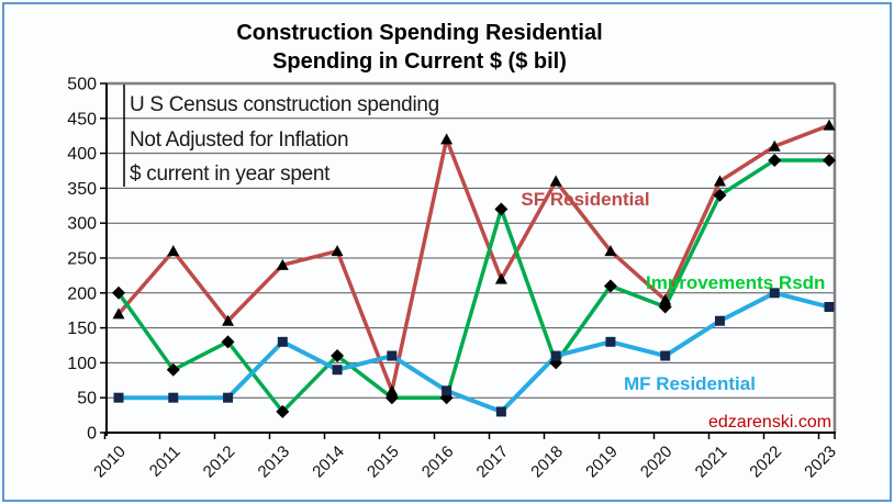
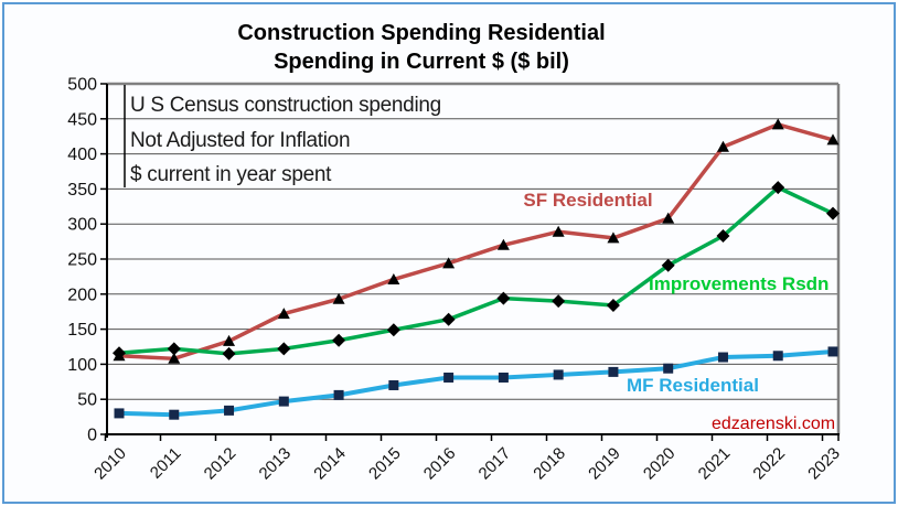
SF Residential/2010: 170 -> 110
Improvements Rsdn/2010: 200 -> 120
MF Residential/2010: 50 -> 30
SF Residential/2011: 260 -> 110
Improvements Rsdn/2011: 90 -> 120
MF Residential/2011: 50 -> 30
SF Residential/2012: 160 -> 130
Improvements Rsdn/2012: 130 -> 120
MF Residential/2012: 50 -> 30
SF Residential/2013: 240 -> 170
Improvements Rsdn/2013: 30 -> 120
MF Residential/2013: 130 -> 50
SF Residential/2014: 260 -> 190
Improvements Rsdn/2014: 110 -> 130
MF Residential/2014: 90 -> 60
SF Residential/2015: 60 -> 220
Improvements Rsdn/2015: 50 -> 150
MF Residential/2015: 110 -> 70
SF Residential/2016: 420 -> 240
Improvements Rsdn/2016: 50 -> 160
MF Residential/2016: 60 -> 80
SF Residential/2017: 220 -> 270
Improvements Rsdn/2017: 320 -> 190
MF Residential/2017: 30 -> 80
SF Residential/2018: 360 -> 290
Improvements Rsdn/2018: 100 -> 190
MF Residential/2018: 110 -> 80
SF Residential/2019: 260 -> 280
Improvements Rsdn/2019: 210 -> 180
MF Residential/2019: 130 -> 90
SF Residential/2020: 190 -> 310
Improvements Rsdn/2020: 180 -> 240
MF Residential/2020: 110 -> 90
SF Residential/2021: 360 -> 410
Improvements Rsdn/2021: 340 -> 280
MF Residential/2021: 160 -> 110
SF Residential/2022: 410 -> 440
Improvements Rsdn/2022: 390 -> 350
MF Residential/2022: 200 -> 110
SF Residential/2023: 440 -> 420
Improvements Rsdn/2023: 390 -> 320
MF Residential/2023: 180 -> 120
